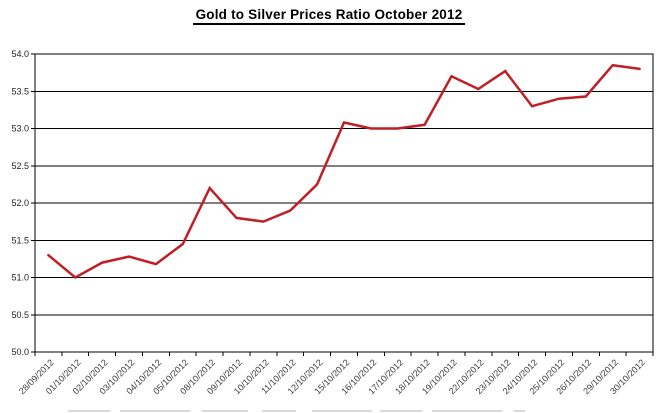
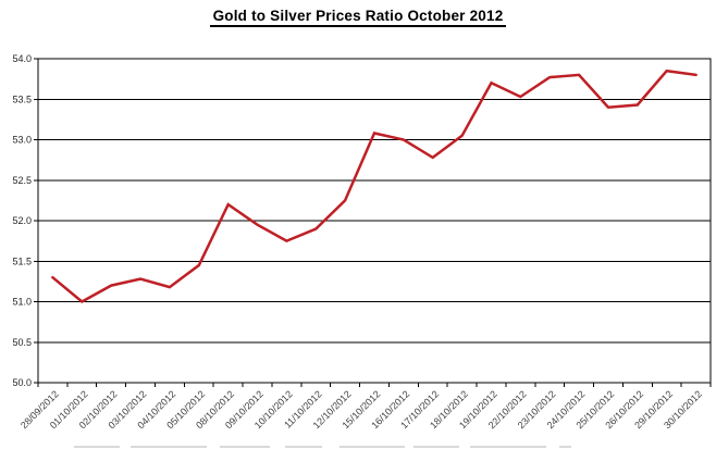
09/10/2012: 51.8 -> 52.0
17/10/2012: 53.0 -> 52.8
24/10/2012: 53.3 -> 53.8
